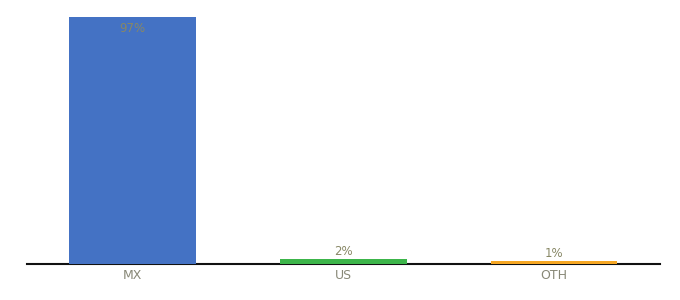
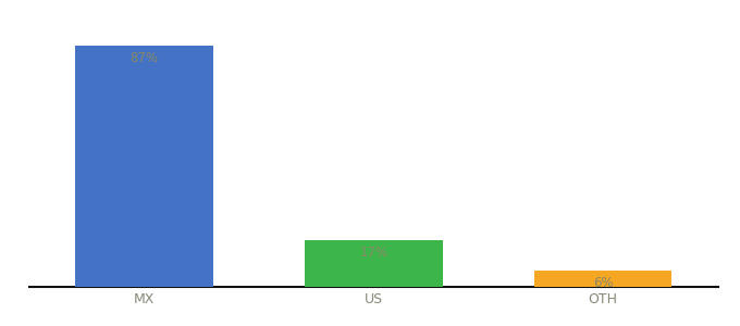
MX: 97% -> 87%
US: 2% -> 17%
OTH: 1% -> 6%
